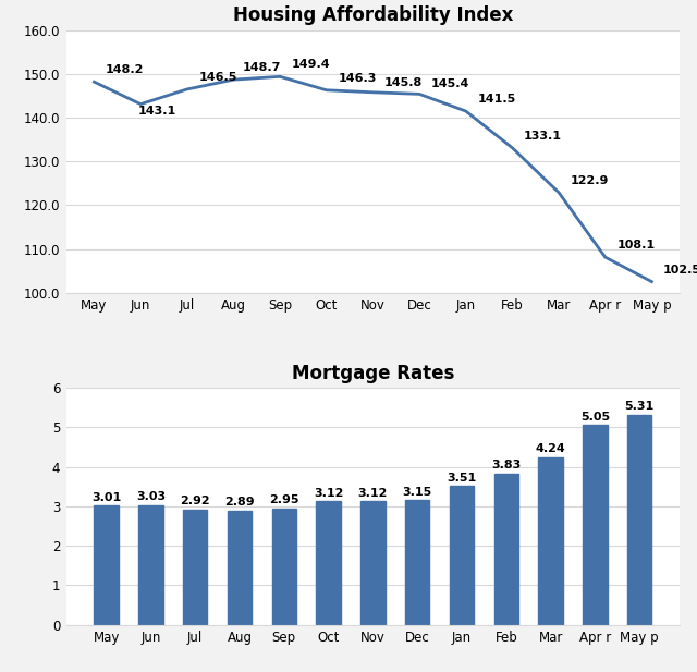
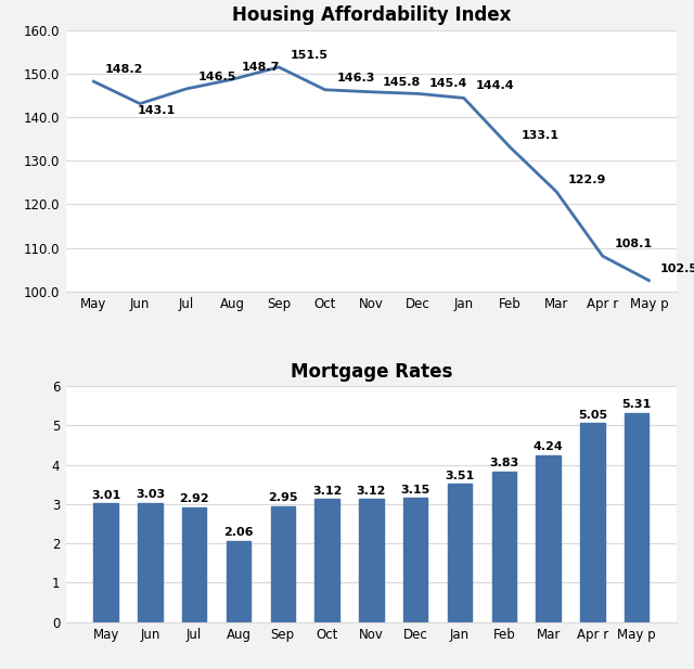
Housing Affordability Index/Sep: 149.4 -> 151.5
Housing Affordability Index/Jan: 141.5 -> 144.4
Mortgage Rates/Aug: 2.89 -> 2.06
